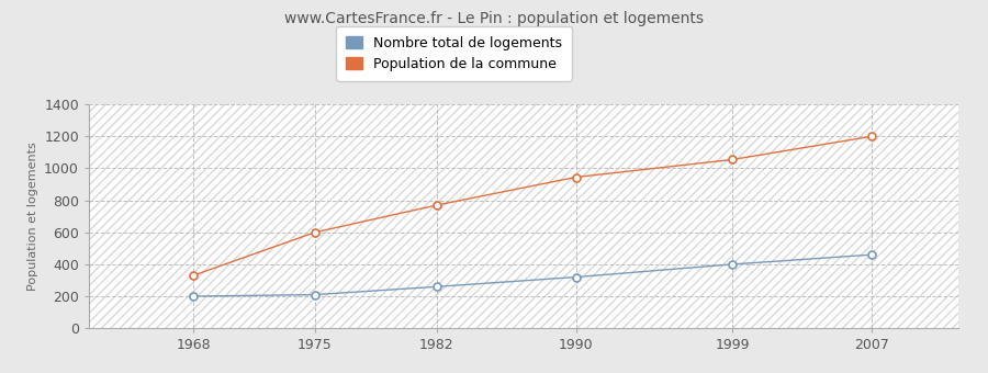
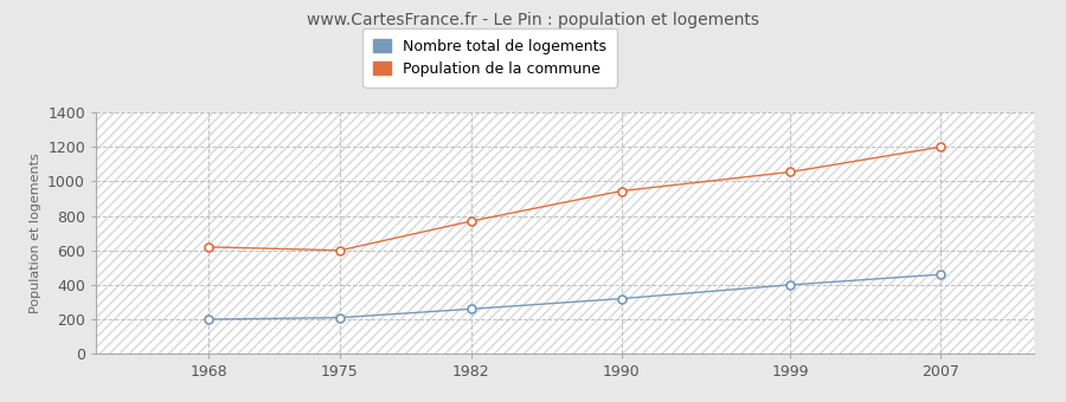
Population de la commune/1968: 330 -> 620
